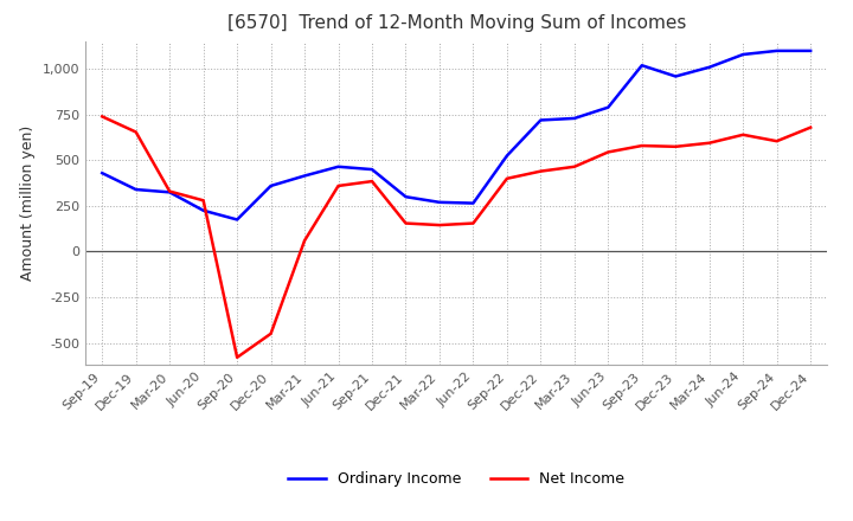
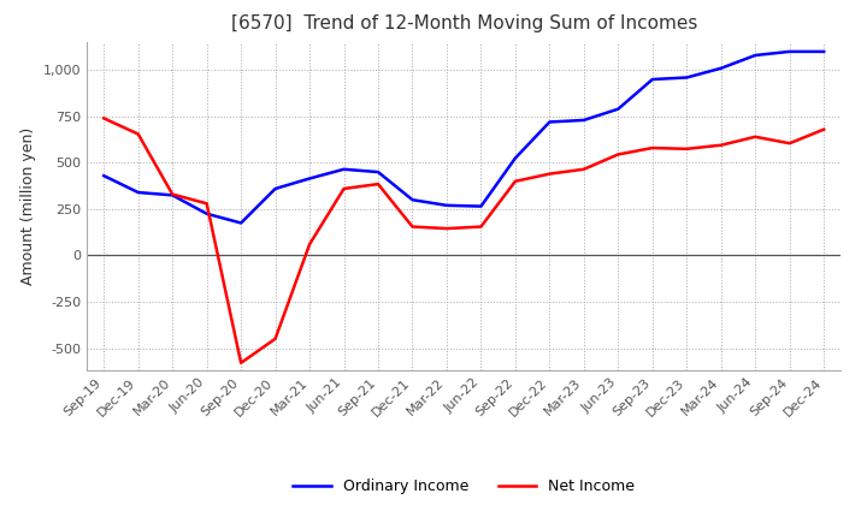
Ordinary Income/Sep-23: 1,020 -> 950
